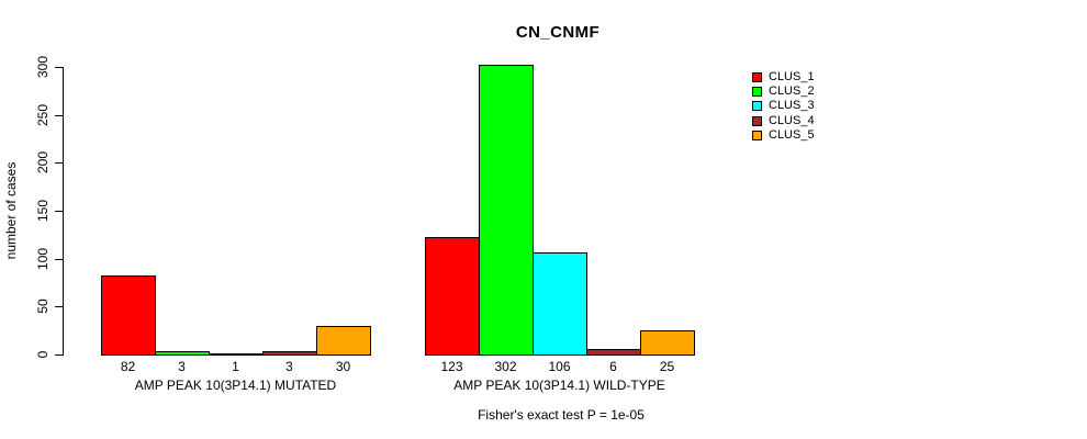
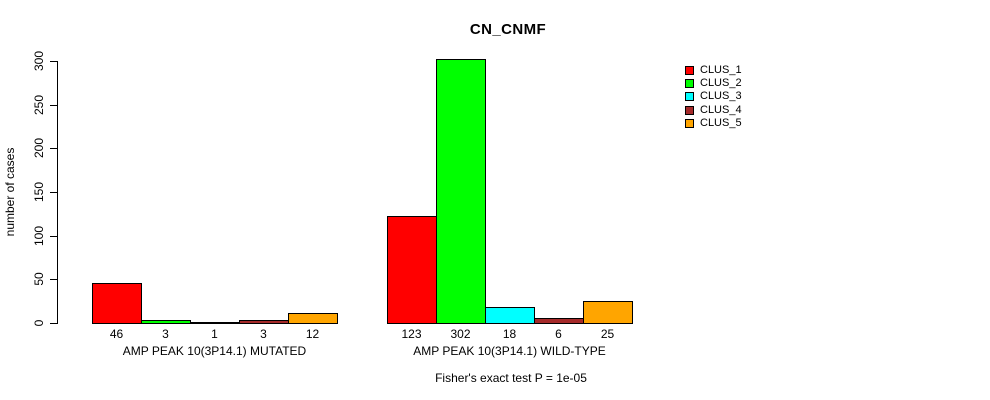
CLUS_1/AMP PEAK 10(3P14.1) MUTATED: 82 -> 46
CLUS_5/AMP PEAK 10(3P14.1) MUTATED: 30 -> 12
CLUS_3/AMP PEAK 10(3P14.1) WILD-TYPE: 106 -> 18
